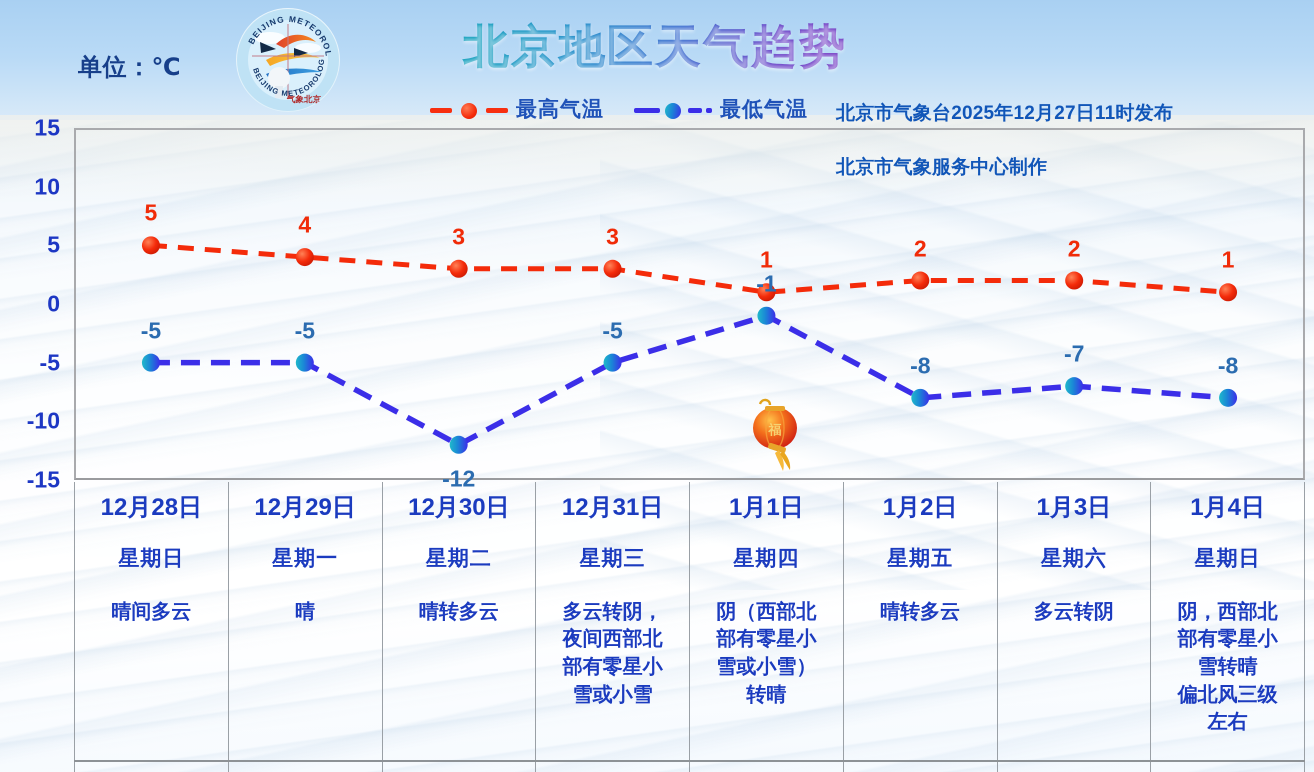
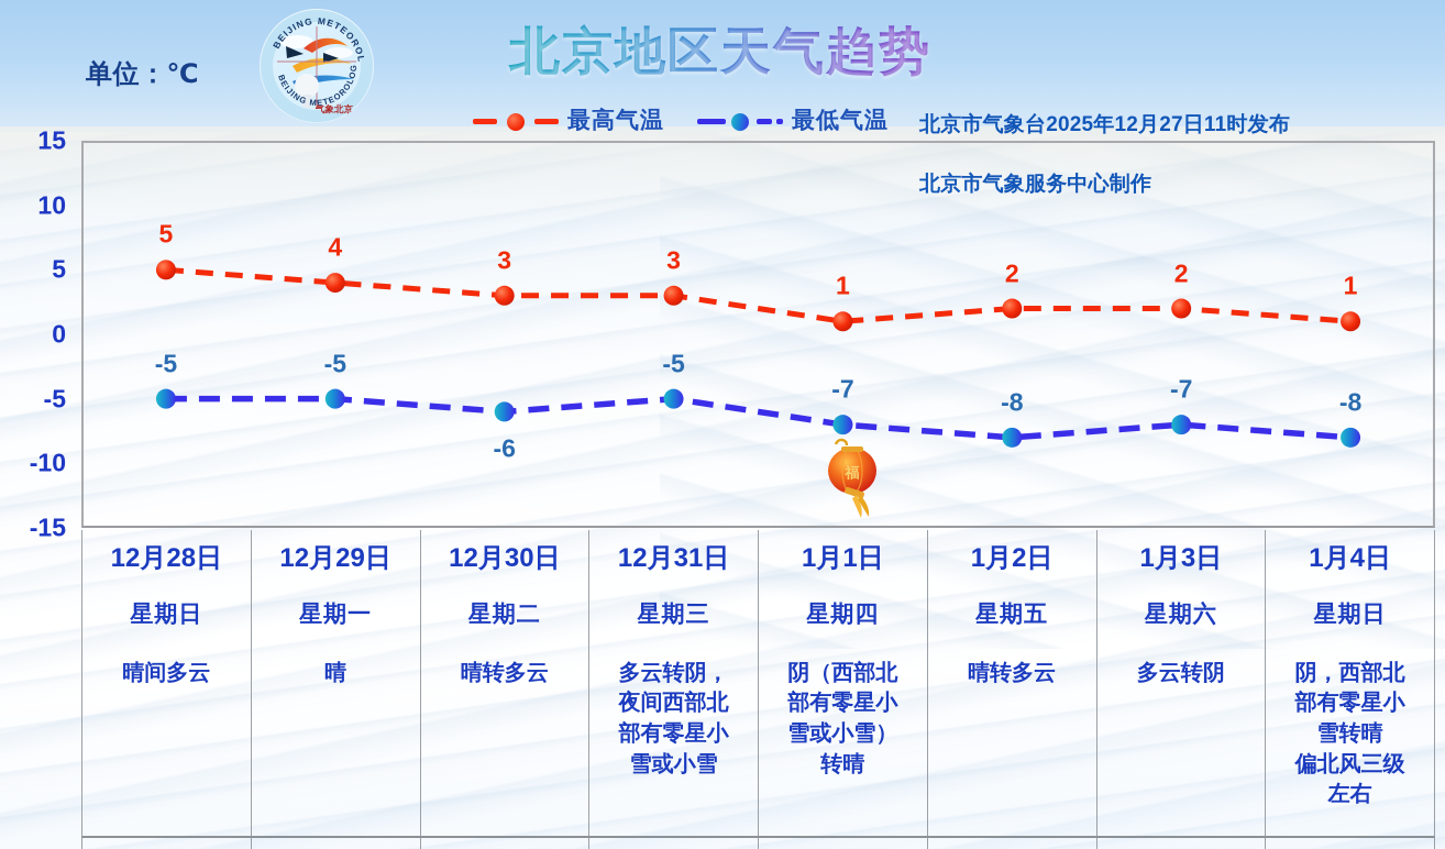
最低气温/12月30日: -12 -> -6
最低气温/1月1日: -1 -> -7
